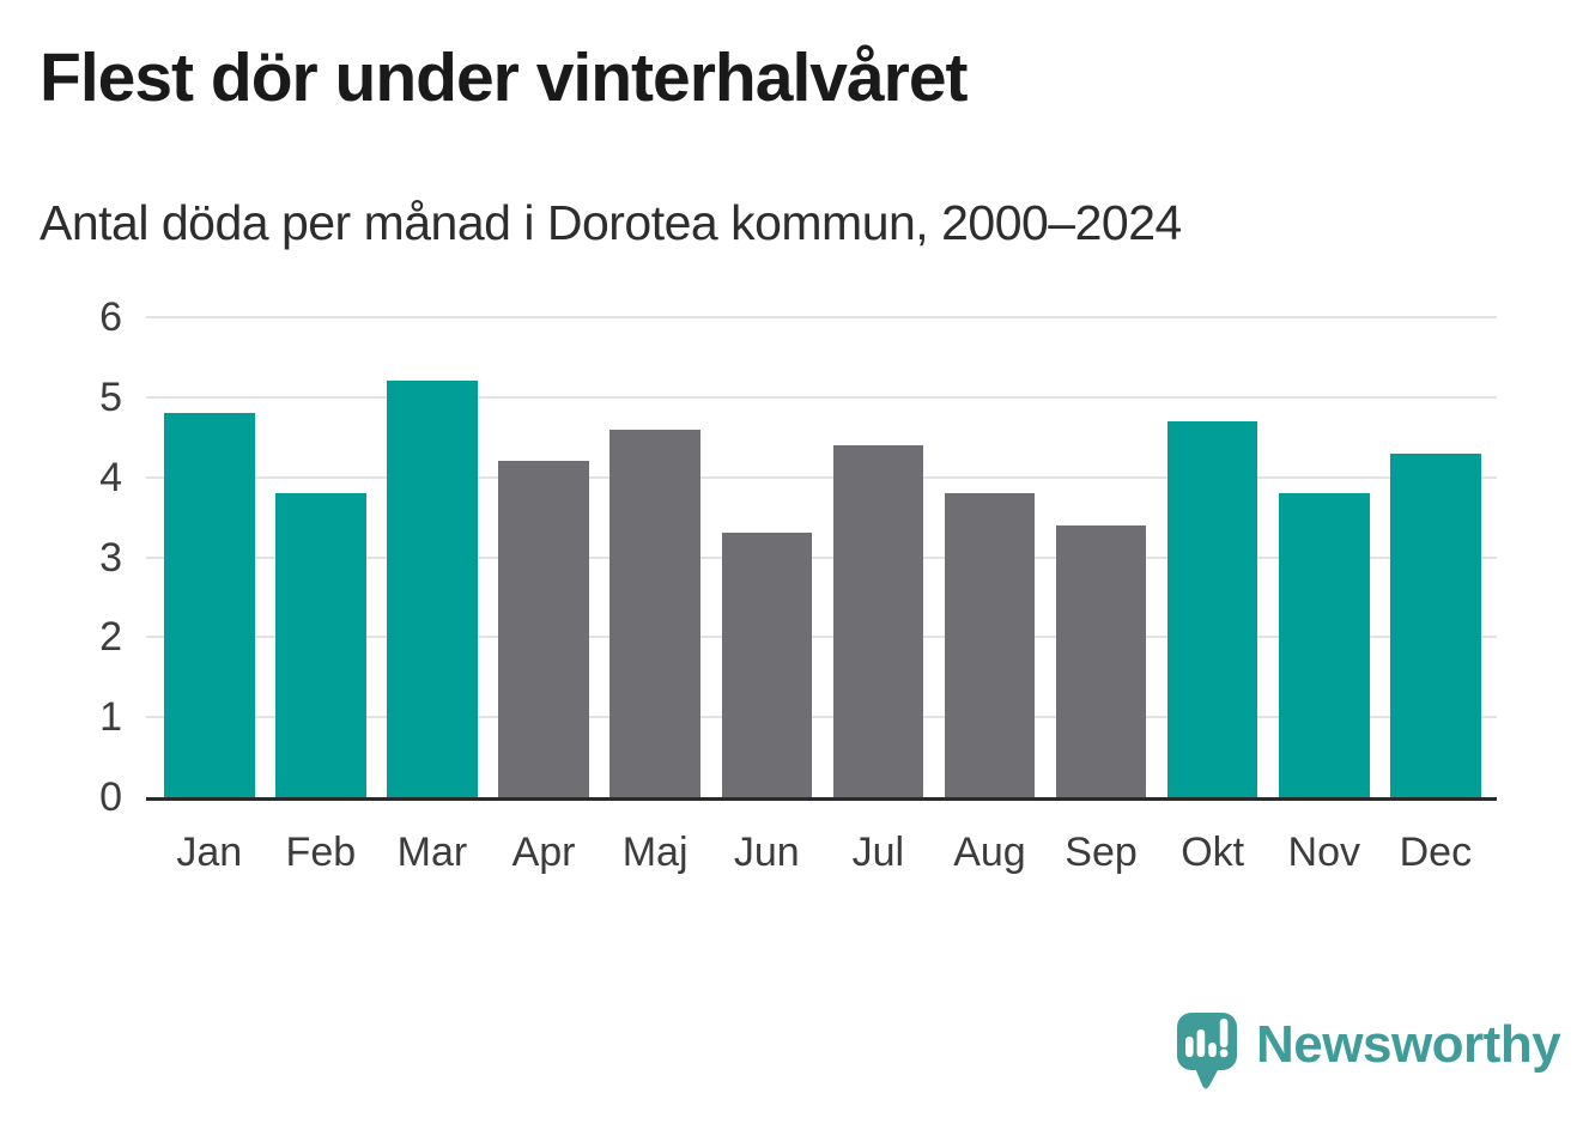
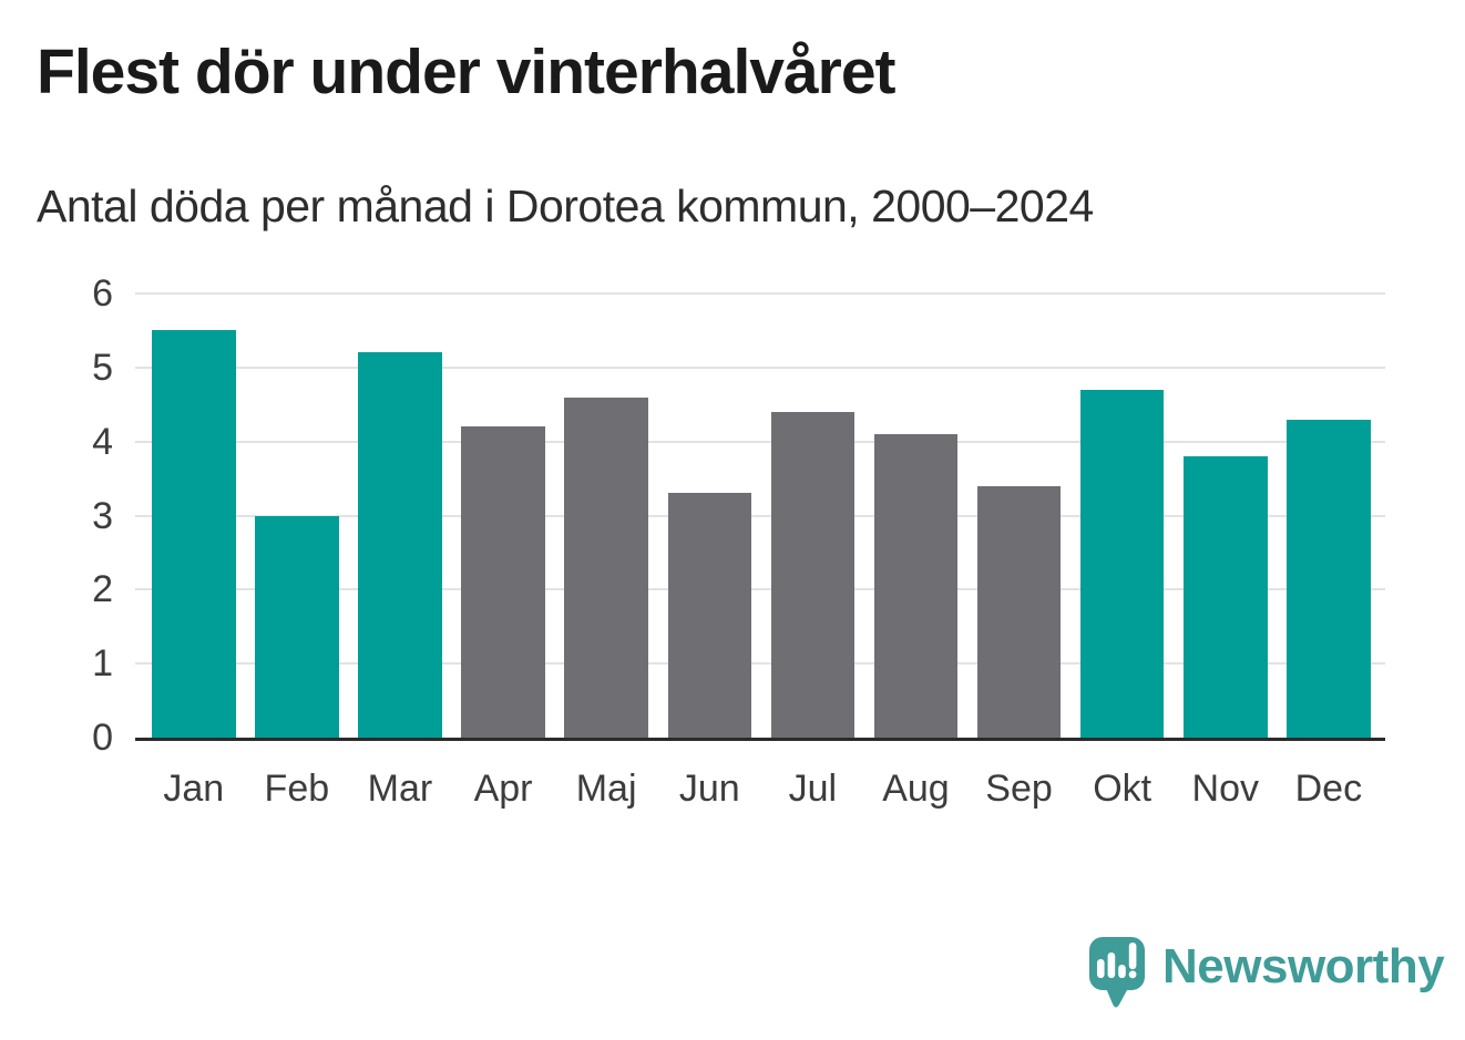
Jan: 4.8 -> 5.5
Feb: 3.8 -> 3.0
Aug: 3.8 -> 4.1
